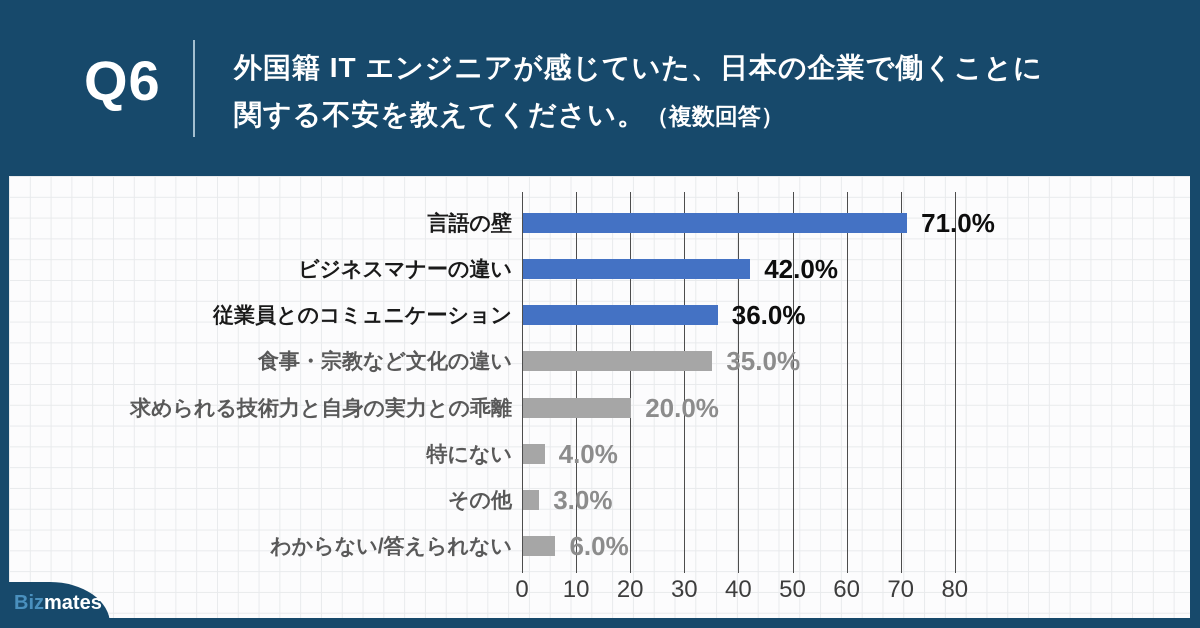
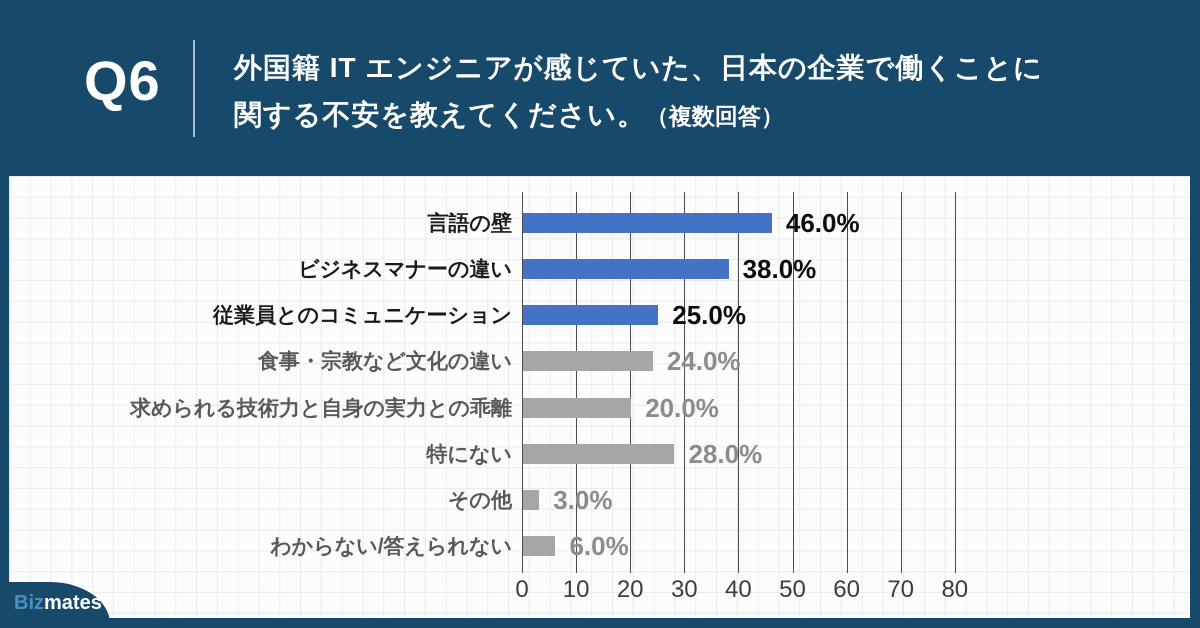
言語の壁: 71.0% -> 46.0%
ビジネスマナーの違い: 42.0% -> 38.0%
従業員とのコミュニケーション: 36.0% -> 25.0%
食事・宗教など文化の違い: 35.0% -> 24.0%
特にない: 4.0% -> 28.0%
